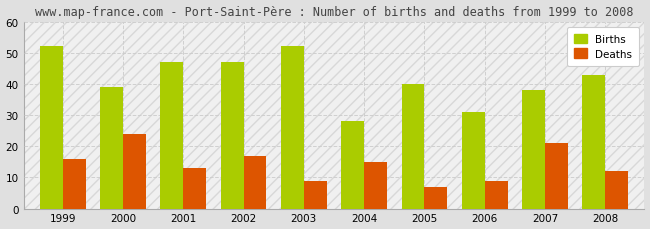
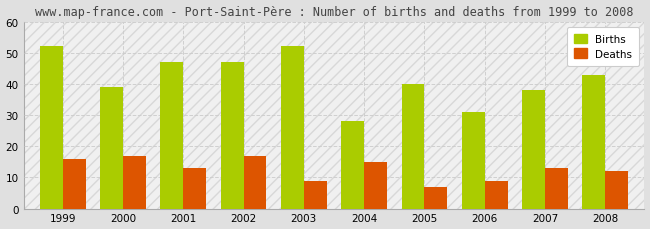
Deaths/2000: 24 -> 17
Deaths/2007: 21 -> 13
